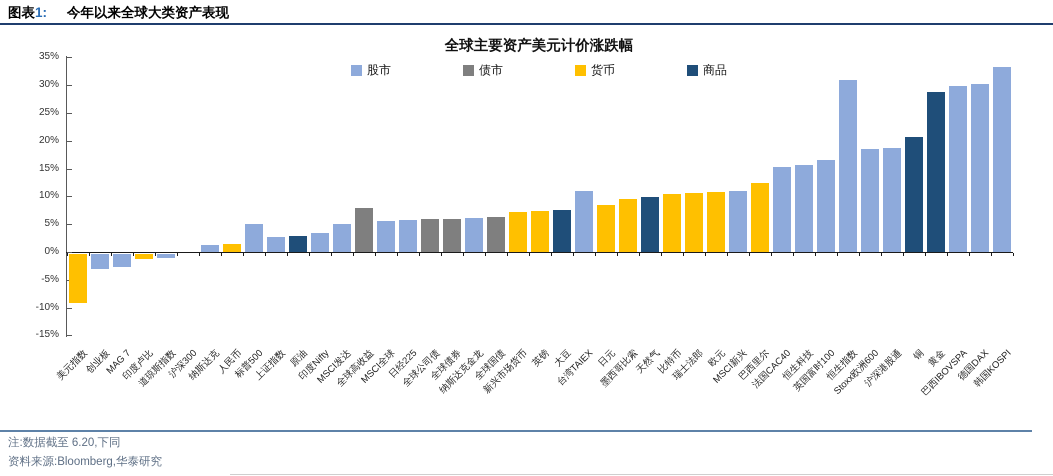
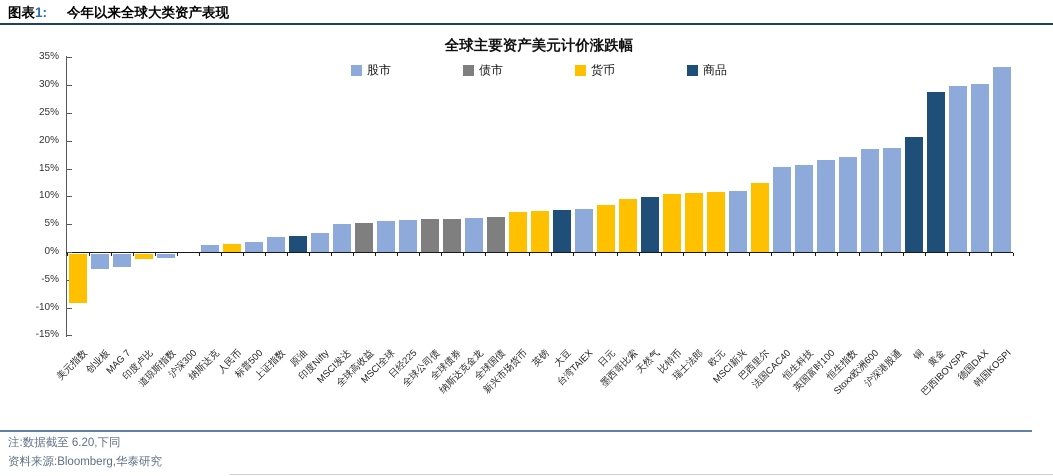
标普500: 5% -> 2%
全球高收益: 8% -> 5%
台湾TAIEX: 11% -> 8%
恒生指数: 31% -> 17%
